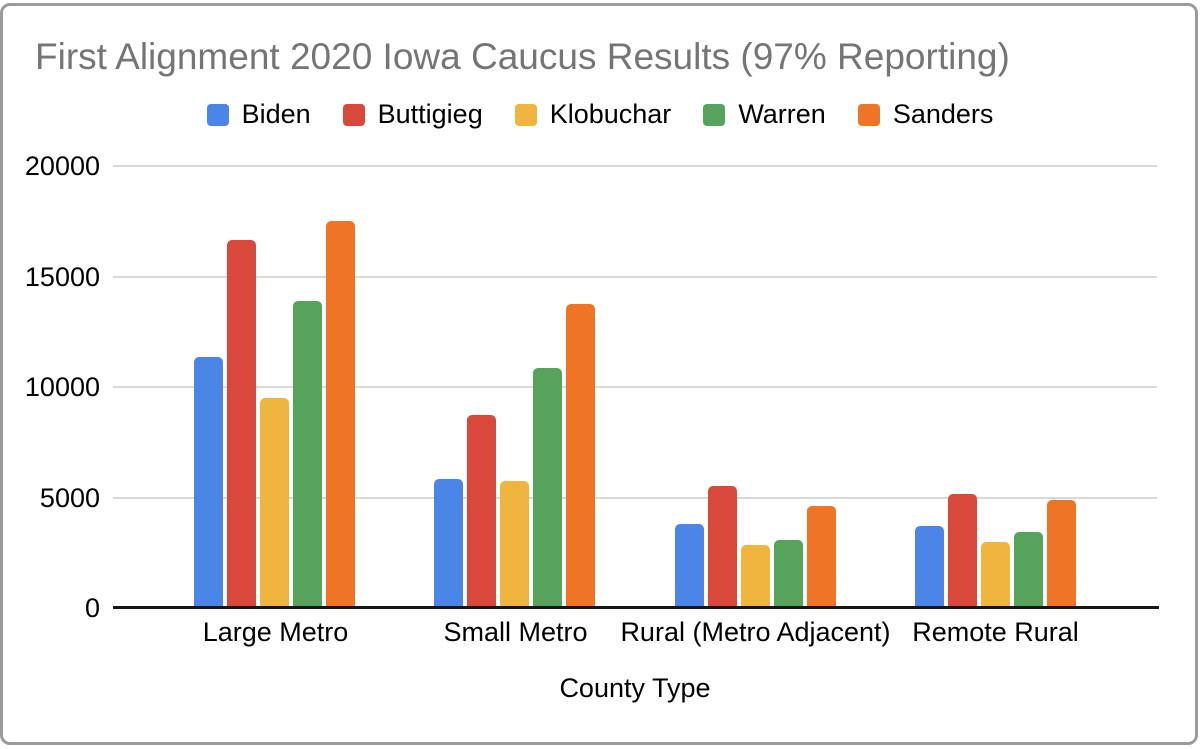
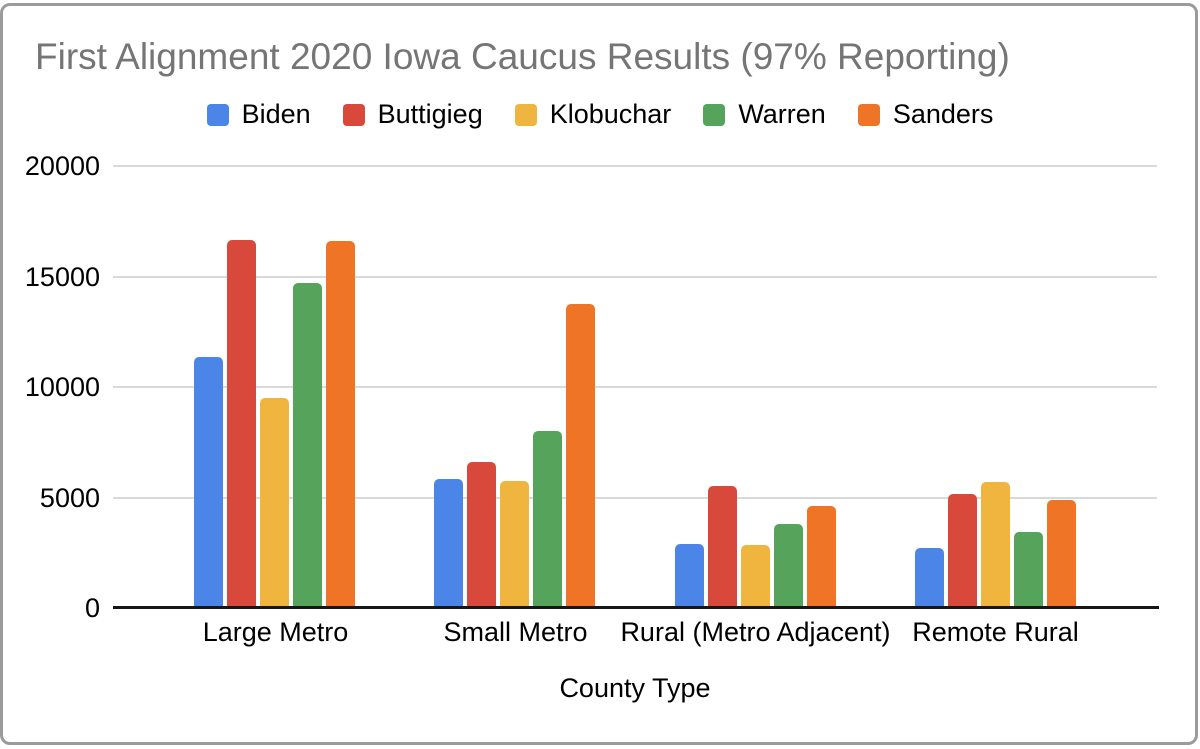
Warren/Large Metro: 13900 -> 14700
Sanders/Large Metro: 17500 -> 16600
Buttigieg/Small Metro: 8800 -> 6600
Warren/Small Metro: 10800 -> 8000
Biden/Rural (Metro Adjacent): 3800 -> 2900
Warren/Rural (Metro Adjacent): 3100 -> 3800
Biden/Remote Rural: 3700 -> 2700
Klobuchar/Remote Rural: 3000 -> 5700
